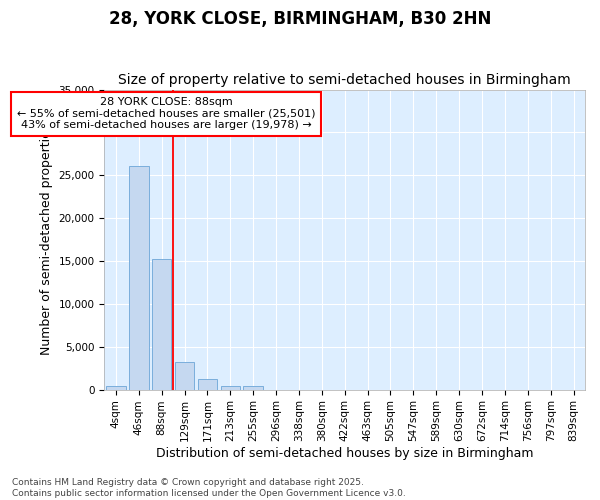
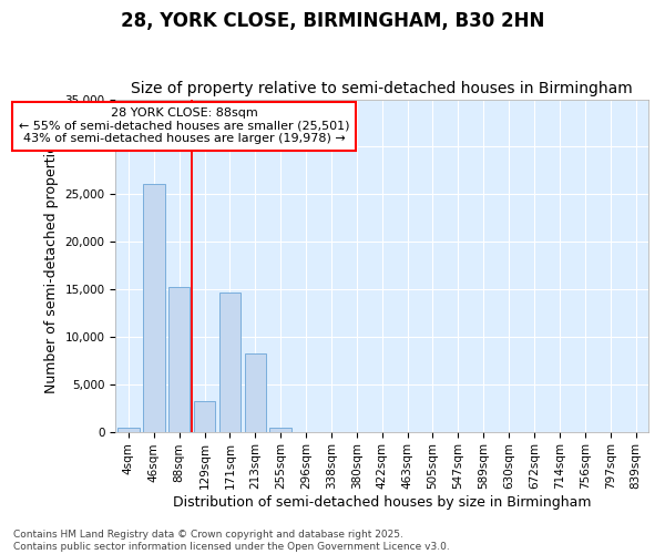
171sqm: 1,200 -> 14,600
213sqm: 400 -> 8,200
